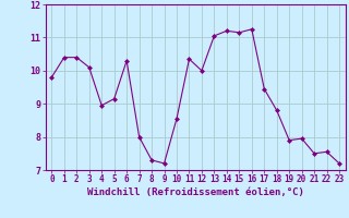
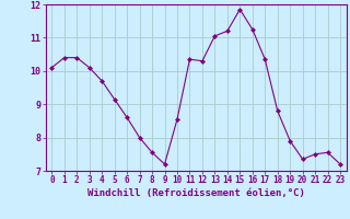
0: 9.80 -> 10.10
4: 8.95 -> 9.70
6: 10.30 -> 8.60
8: 7.30 -> 7.55
12: 10.00 -> 10.30
15: 11.15 -> 11.85
17: 9.45 -> 10.35
20: 7.95 -> 7.35
